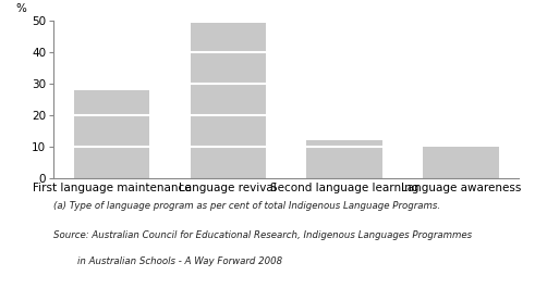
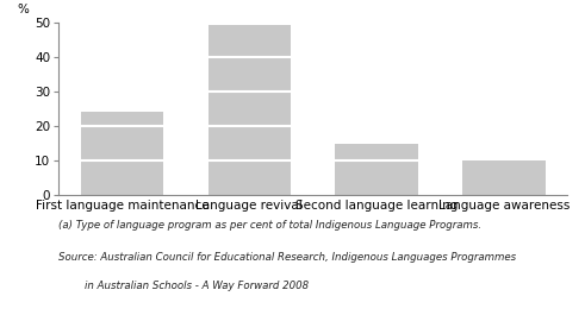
First language maintenance: 28 -> 24
Second language learning: 12 -> 15
